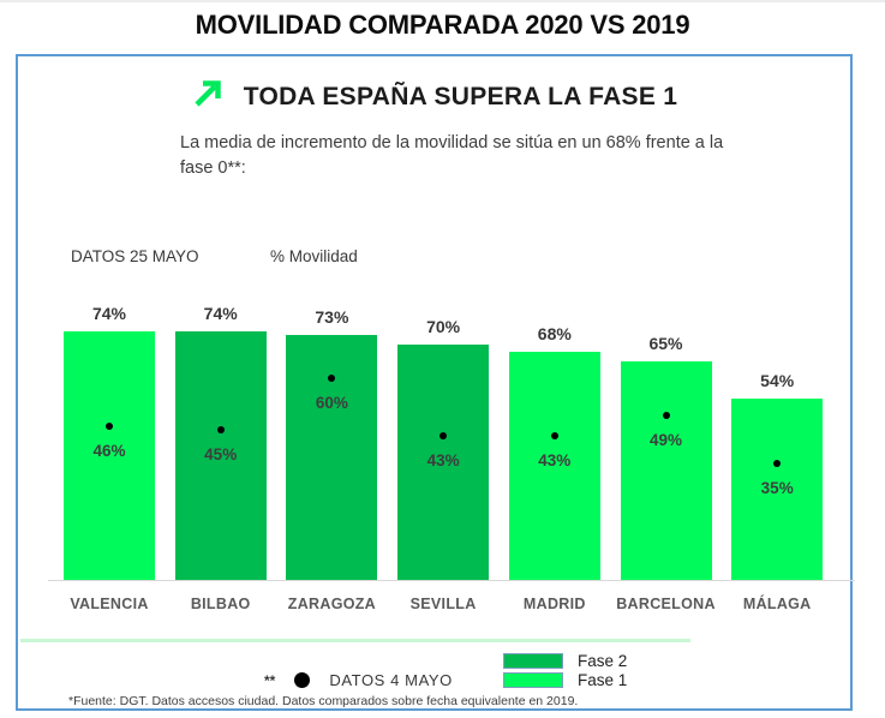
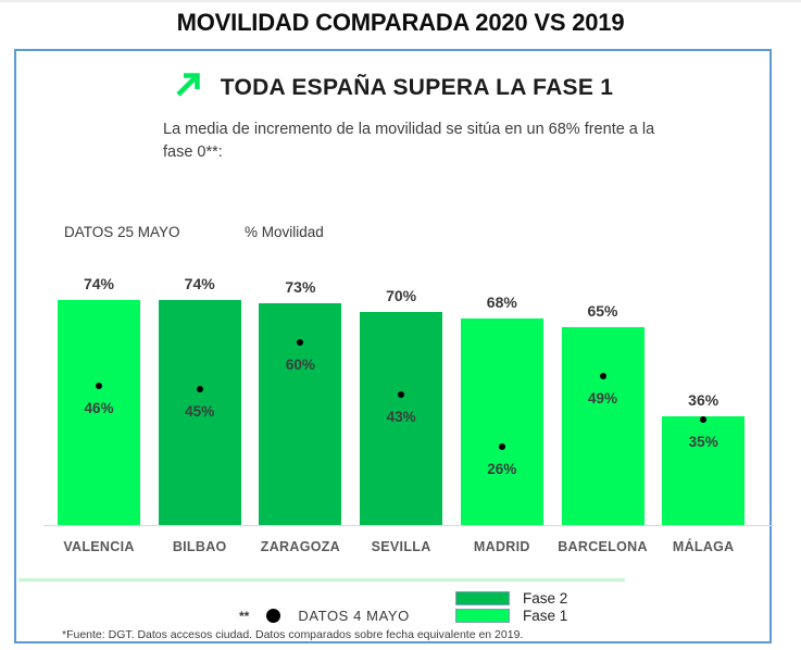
DATOS 4 MAYO/MADRID: 43% -> 26%
DATOS 25 MAYO/MÁLAGA: 54% -> 36%
